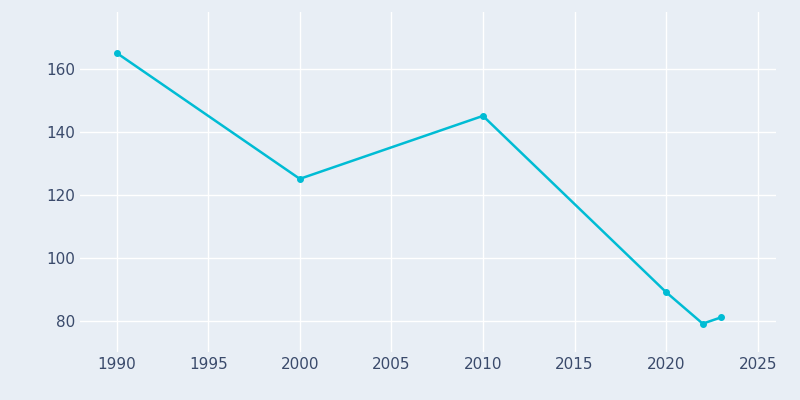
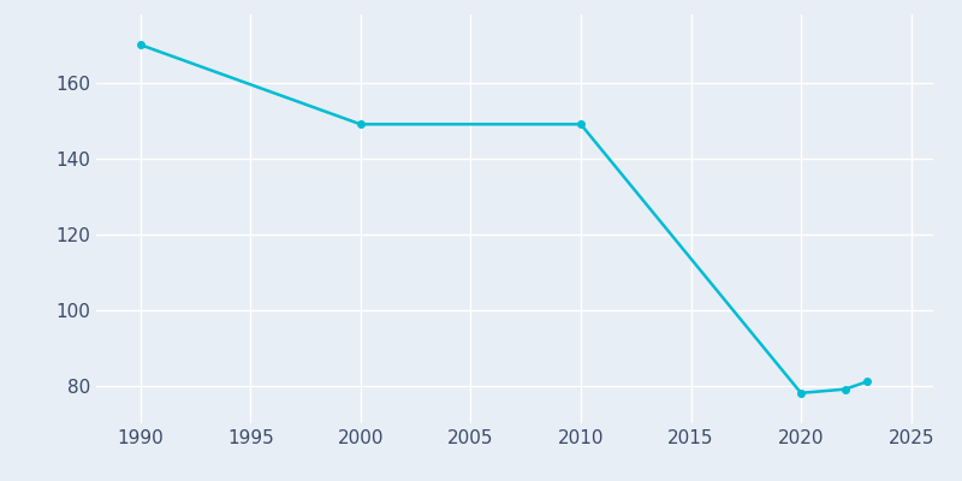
1990: 165 -> 170
2000: 125 -> 149
2010: 145 -> 149
2020: 89 -> 78
